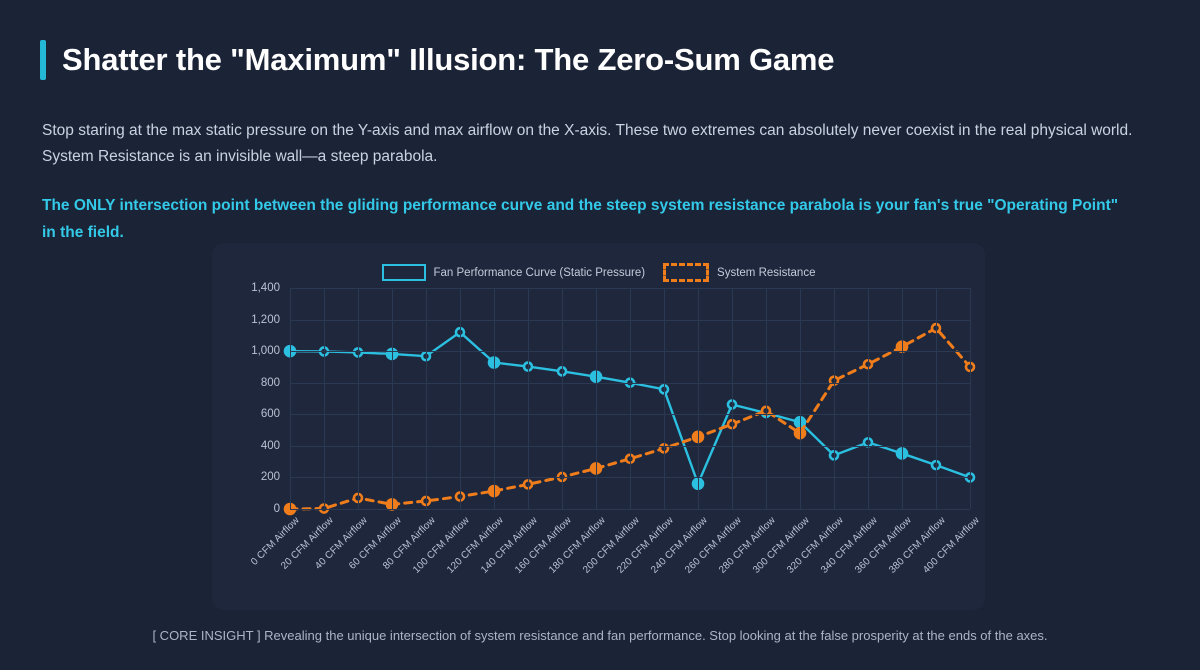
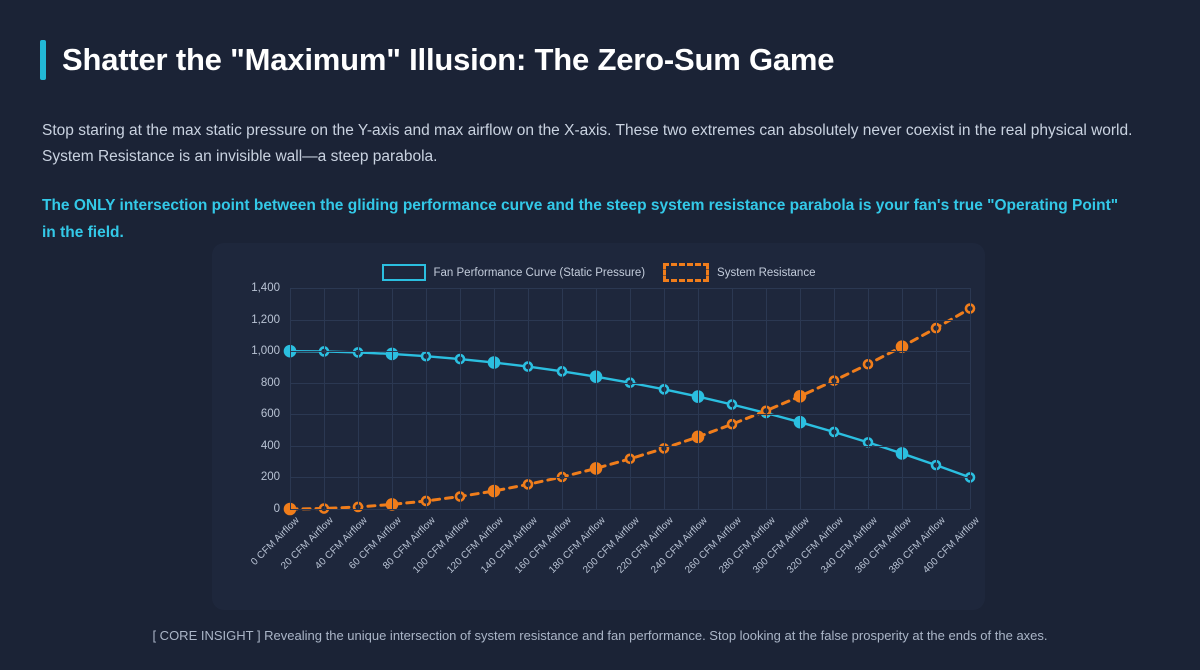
System Resistance/40 CFM Airflow: 70 -> 10
Fan Performance Curve (Static Pressure)/100 CFM Airflow: 1120 -> 950
Fan Performance Curve (Static Pressure)/240 CFM Airflow: 160 -> 710
System Resistance/300 CFM Airflow: 480 -> 710
Fan Performance Curve (Static Pressure)/320 CFM Airflow: 340 -> 490
System Resistance/400 CFM Airflow: 900 -> 1270
